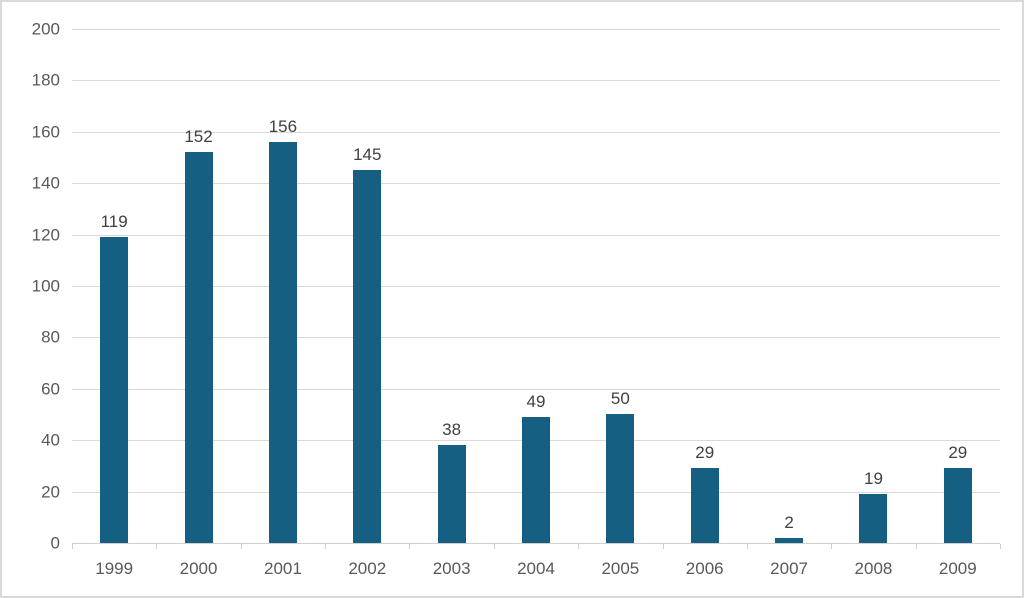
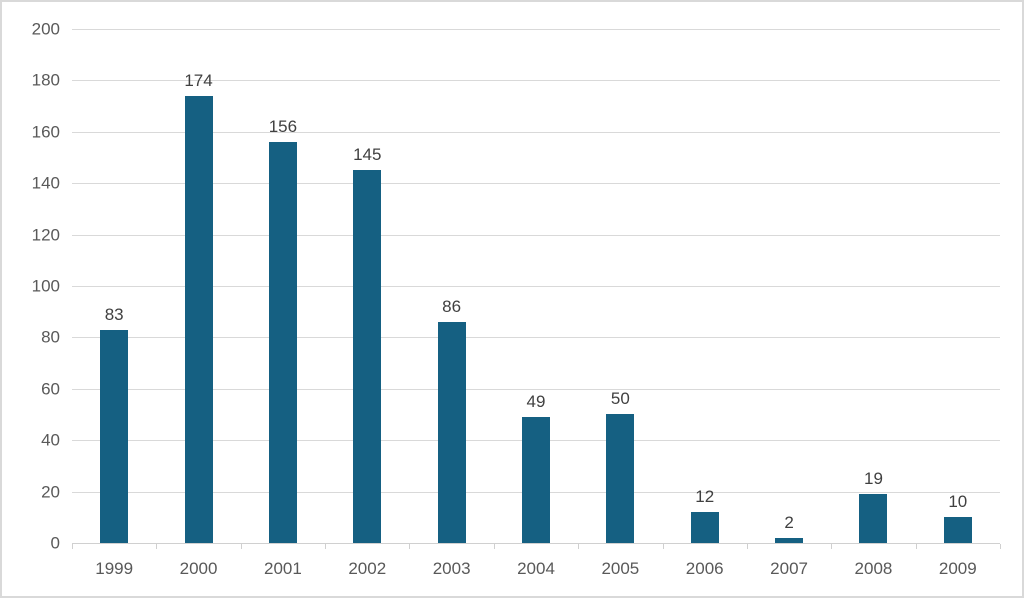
1999: 119 -> 83
2000: 152 -> 174
2003: 38 -> 86
2006: 29 -> 12
2009: 29 -> 10
